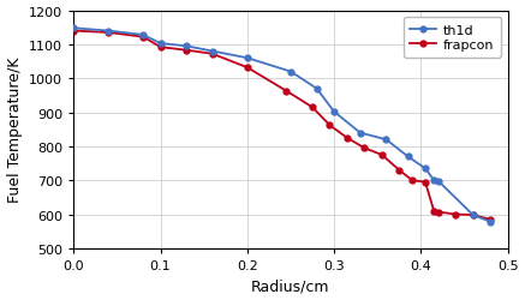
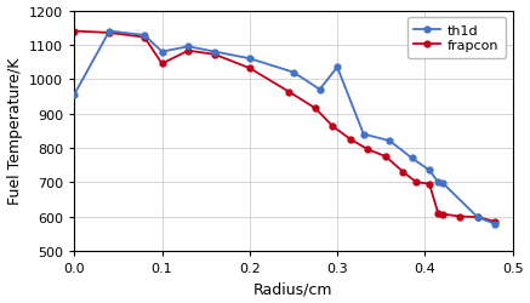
th1d/0.0: 1148 -> 955
th1d/0.1: 1103 -> 1080
frapcon/0.1: 1092 -> 1045
th1d/0.3: 902 -> 1035
